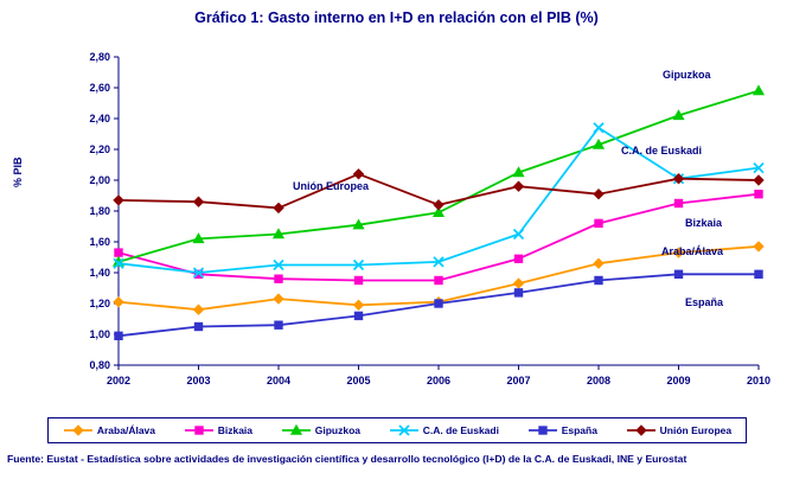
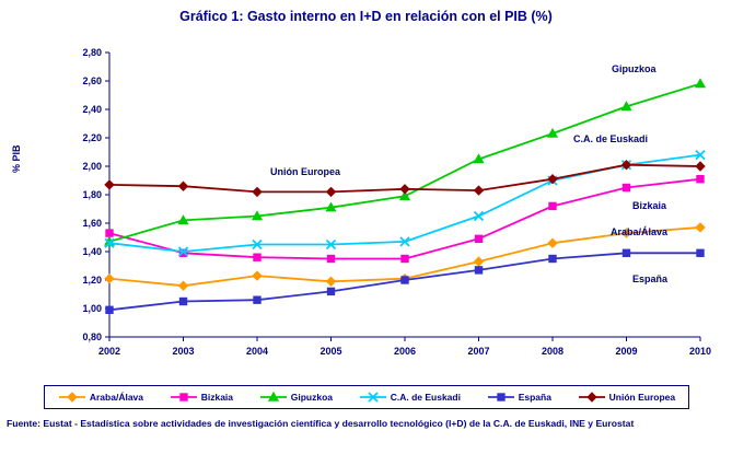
Unión Europea/2005: 2,04 -> 1,82
Unión Europea/2007: 1,96 -> 1,83
C.A. de Euskadi/2008: 2,34 -> 1,90
